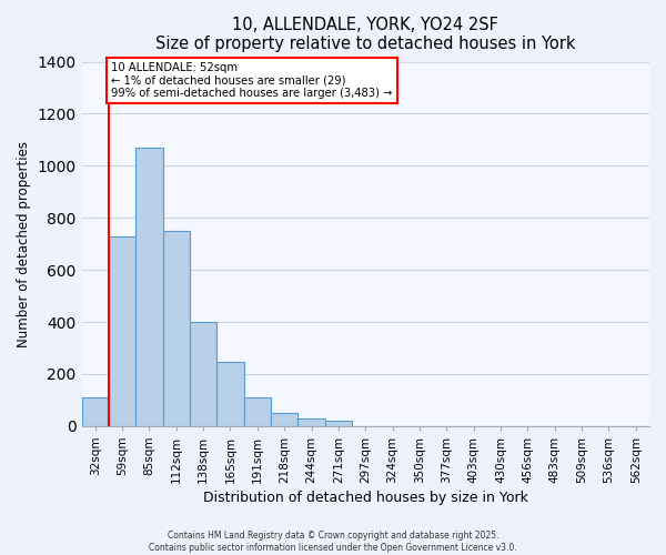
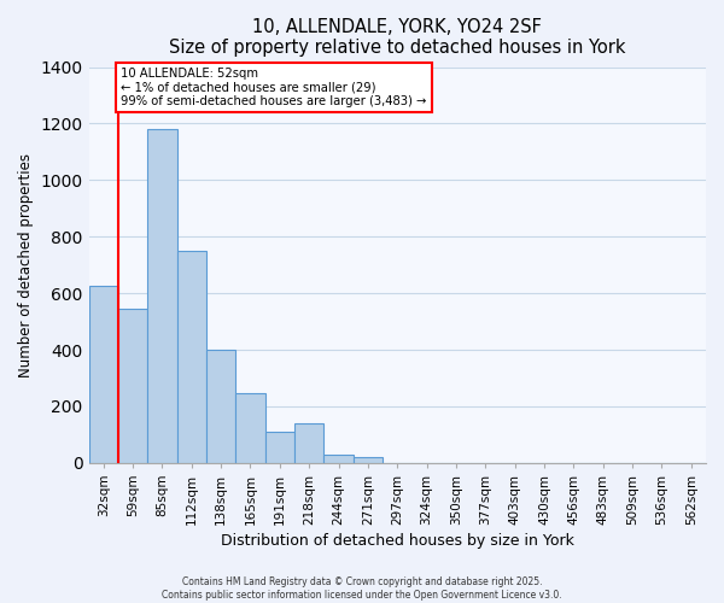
32sqm: 110 -> 625
59sqm: 730 -> 545
85sqm: 1070 -> 1180
218sqm: 50 -> 140
